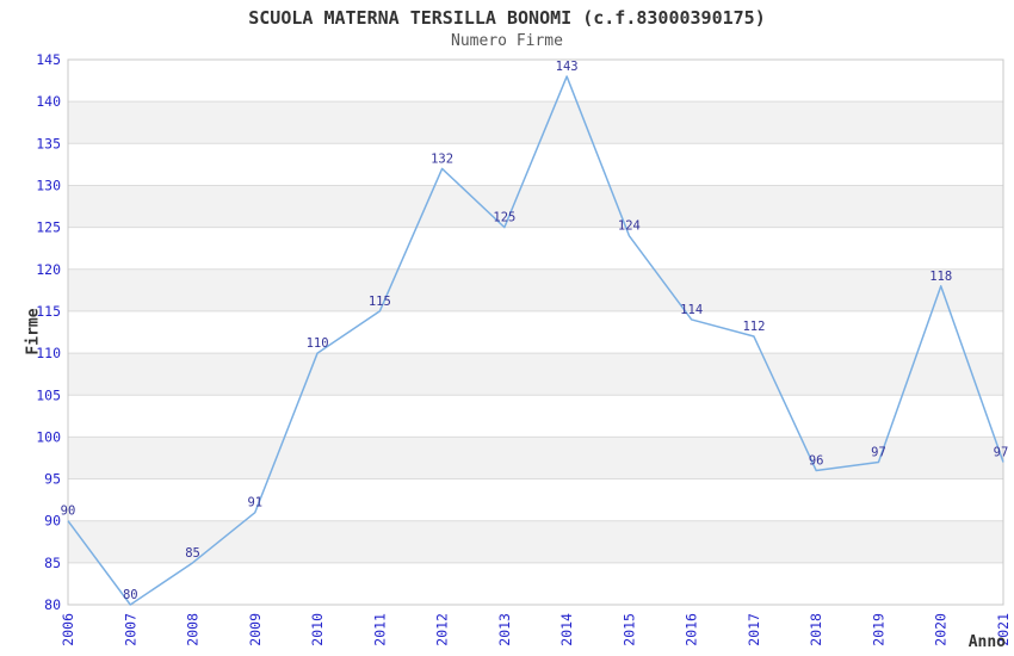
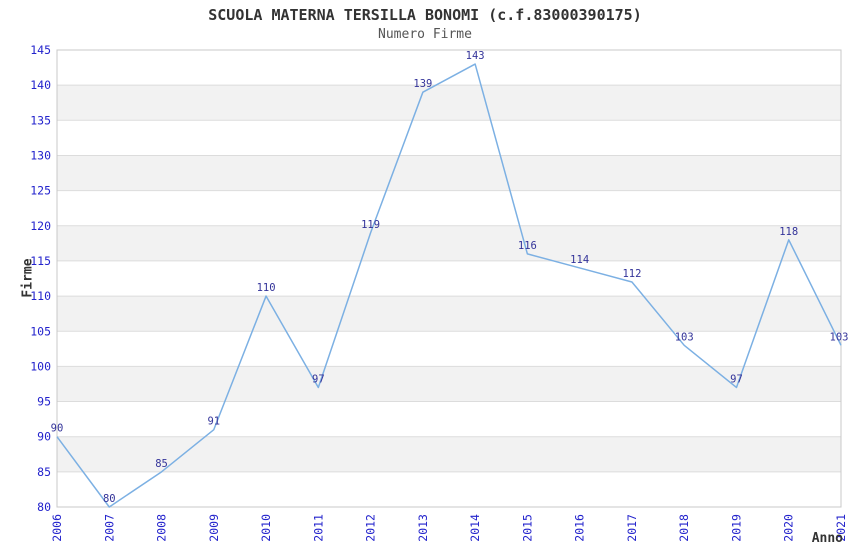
2011: 115 -> 97
2012: 132 -> 119
2013: 125 -> 139
2015: 124 -> 116
2018: 96 -> 103
2021: 97 -> 103
